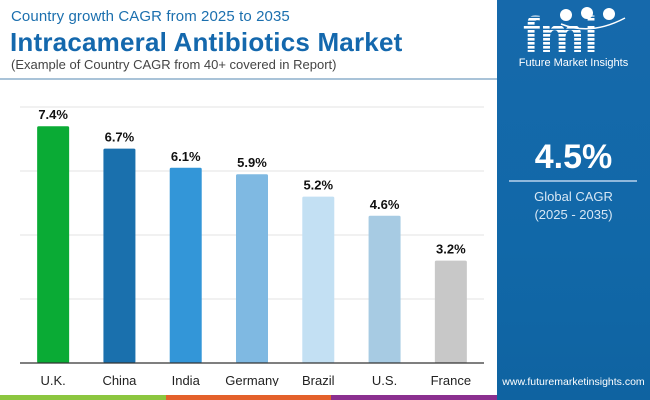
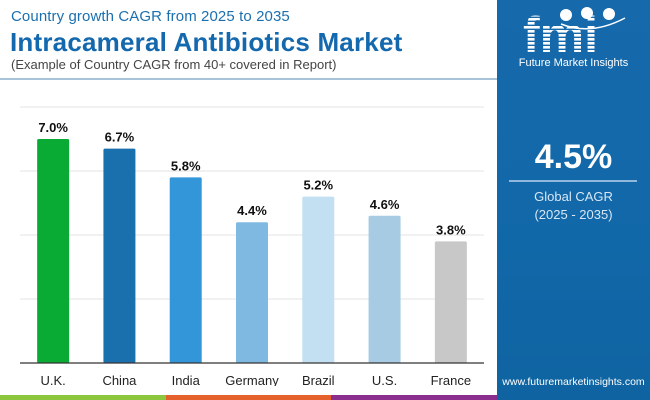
U.K.: 7.4% -> 7.0%
India: 6.1% -> 5.8%
Germany: 5.9% -> 4.4%
France: 3.2% -> 3.8%
